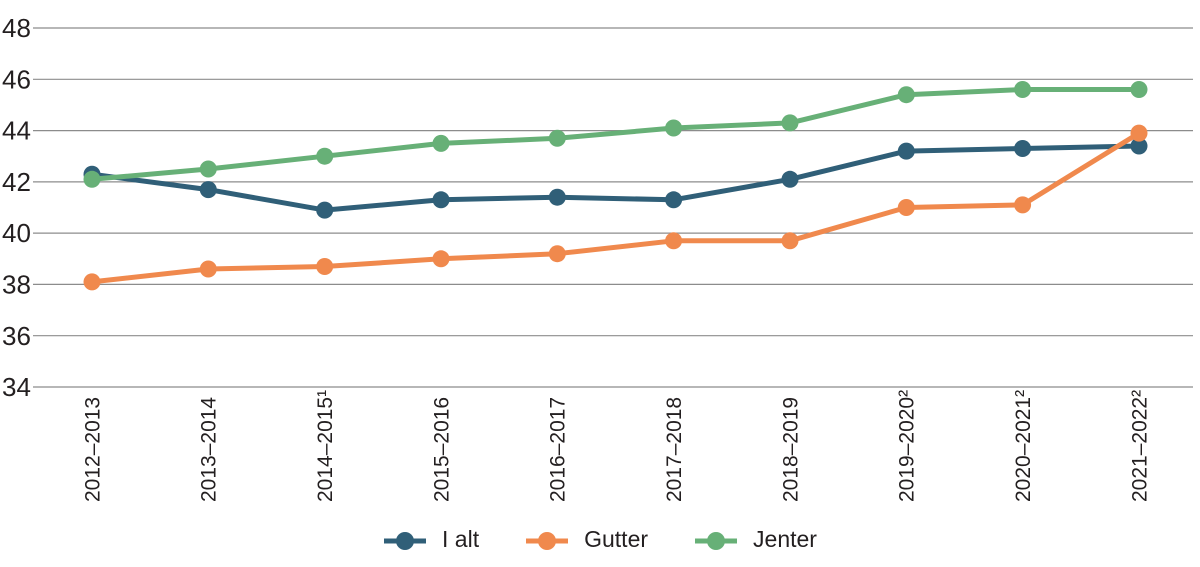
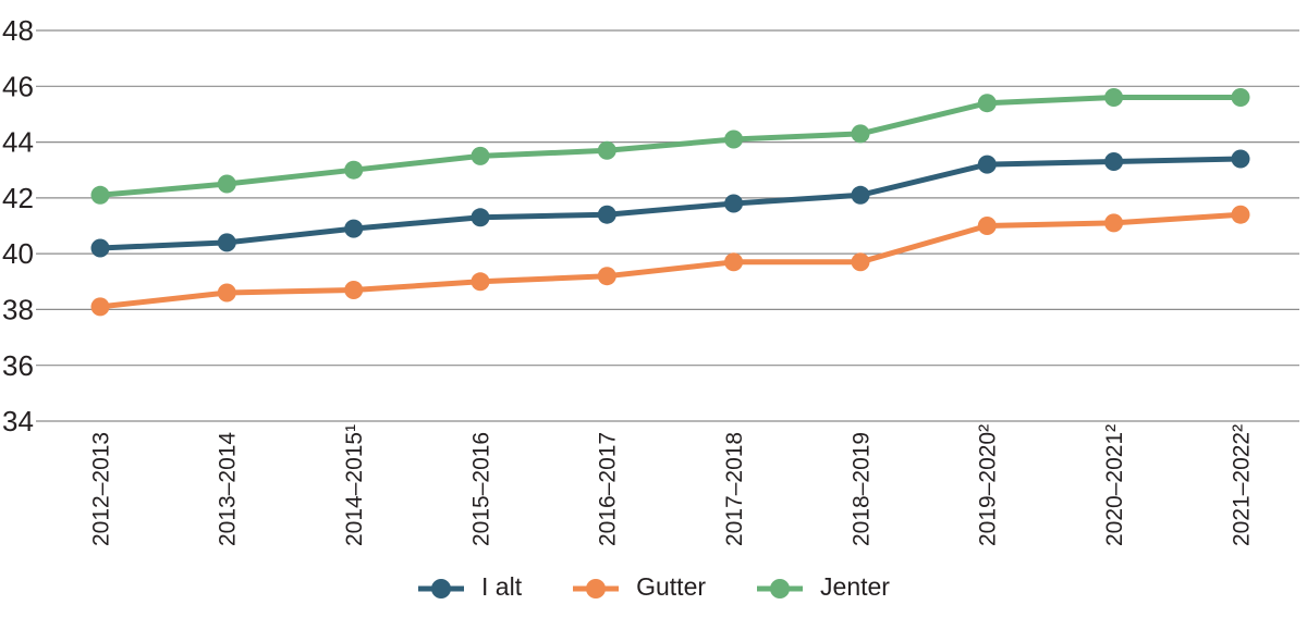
I alt/2012–2013: 42.3 -> 40.2
I alt/2013–2014: 41.7 -> 40.4
I alt/2017–2018: 41.3 -> 41.8
Gutter/2021–2022²: 43.9 -> 41.4
